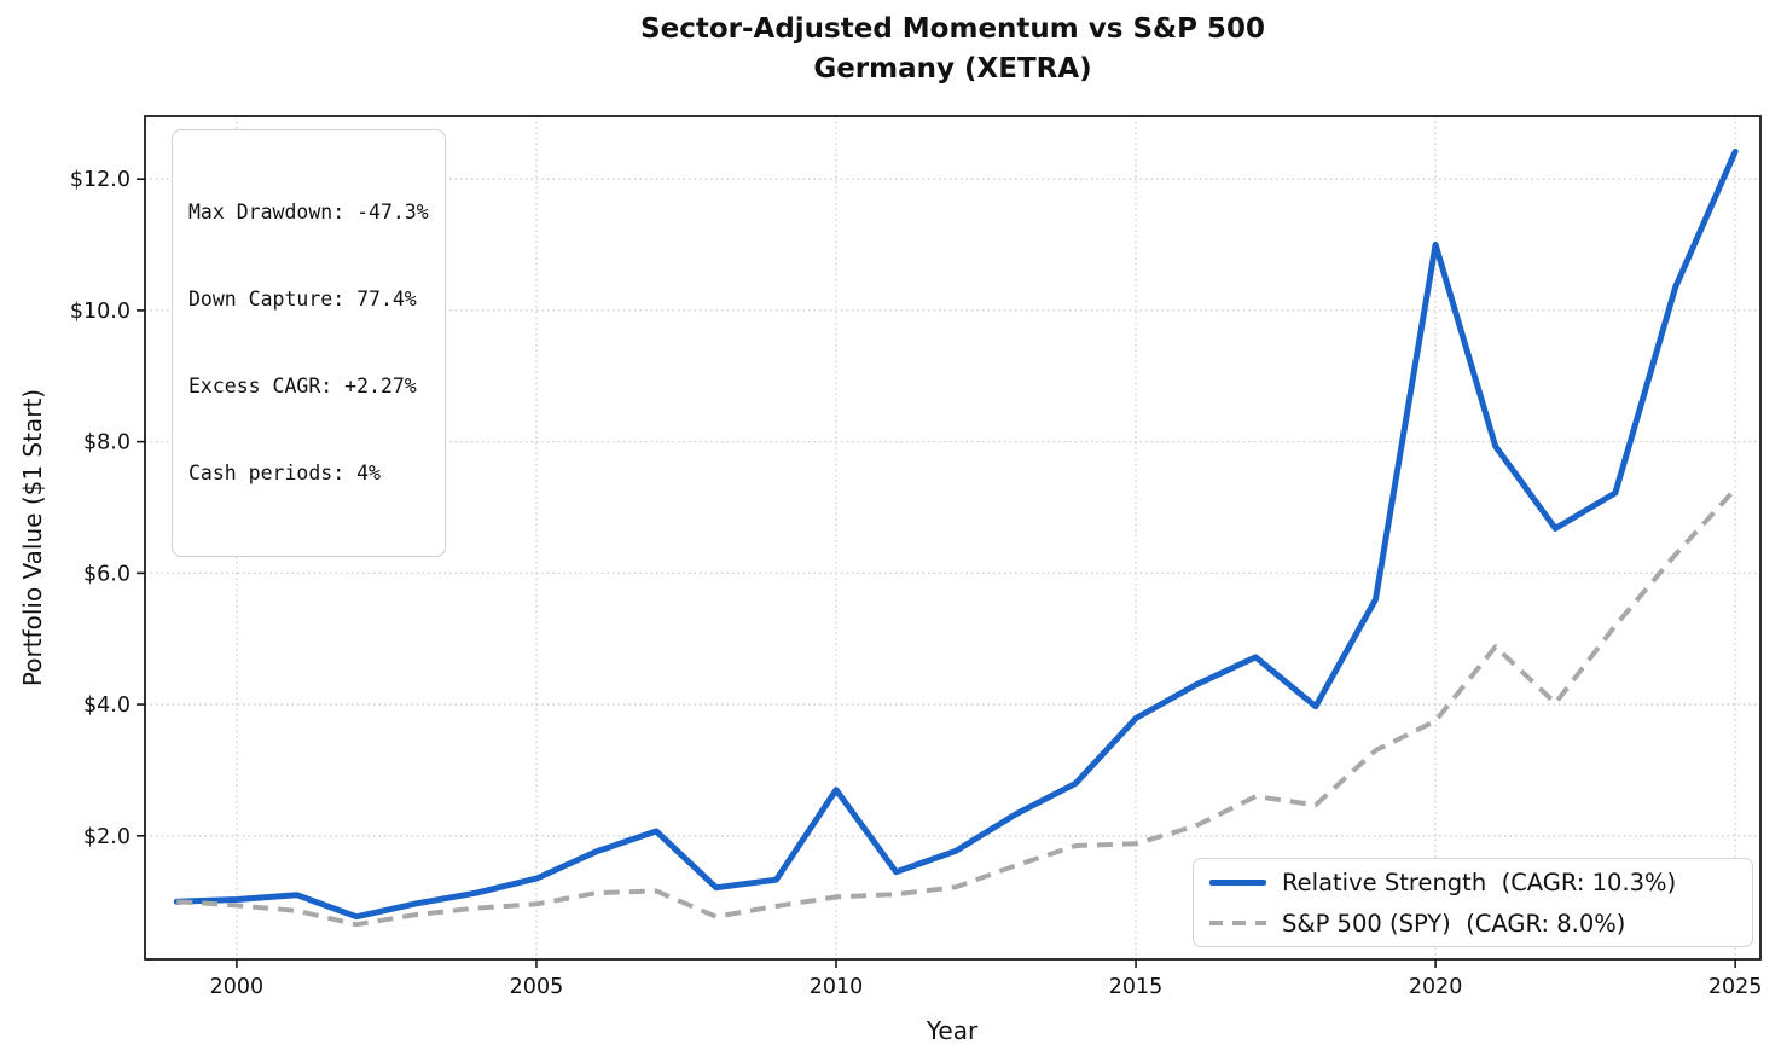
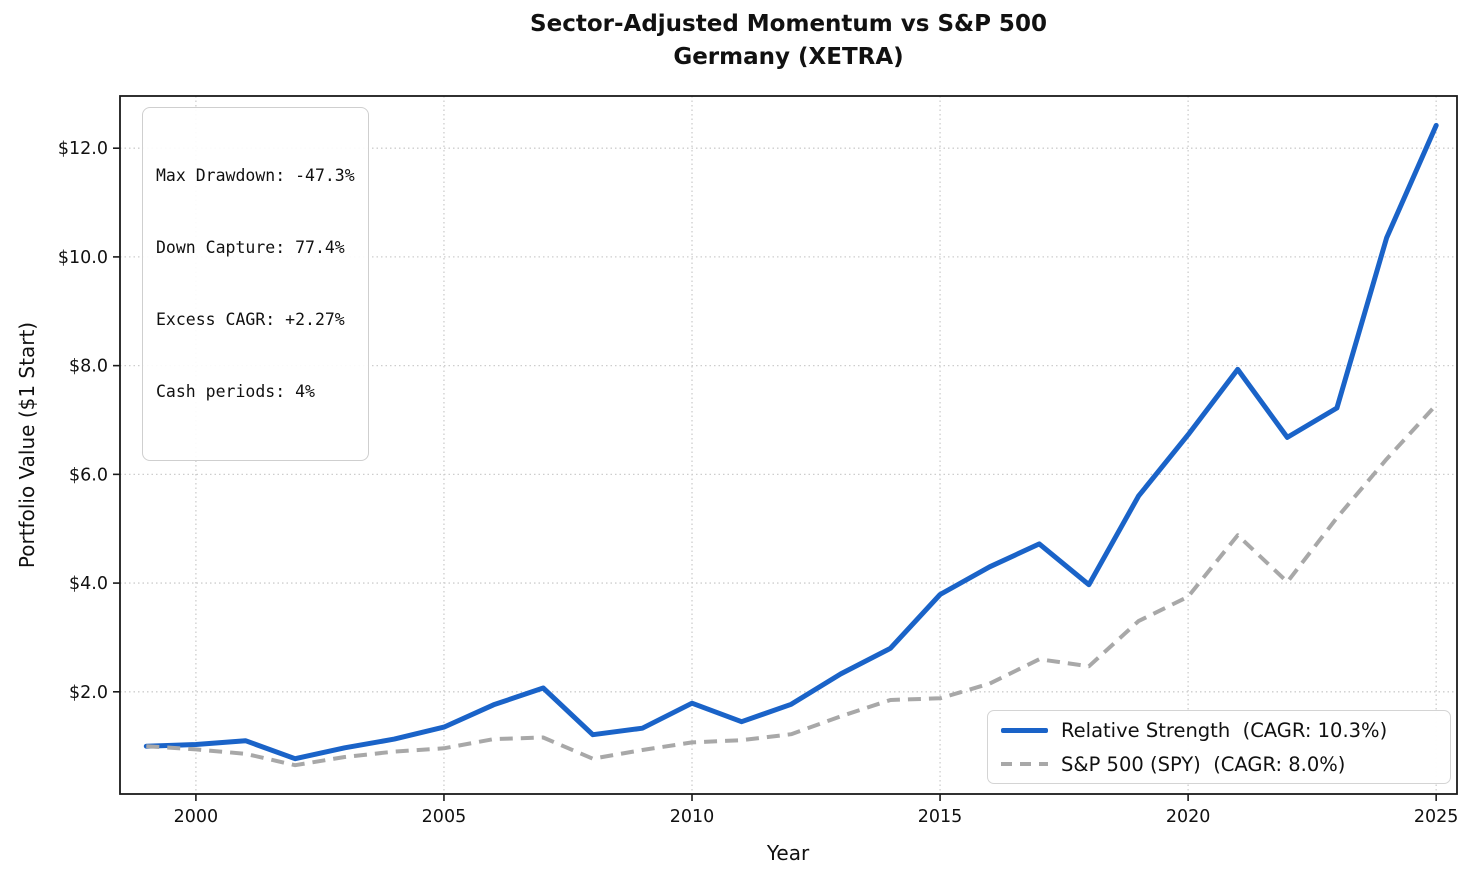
Relative Strength (CAGR: 10.3%)/2010: $2.7 -> $1.8
Relative Strength (CAGR: 10.3%)/2020: $11.0 -> $6.7
